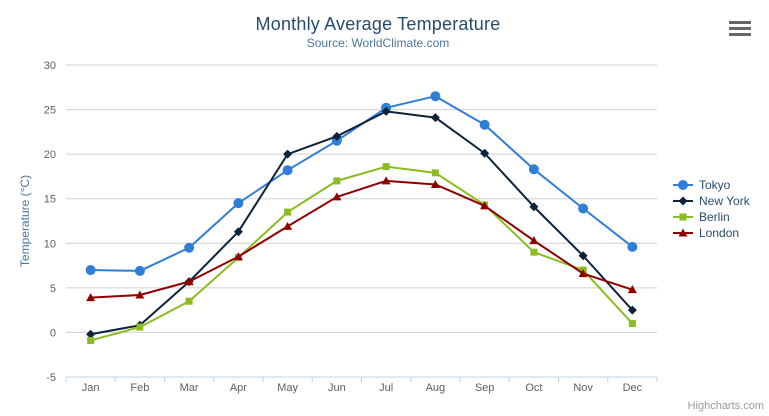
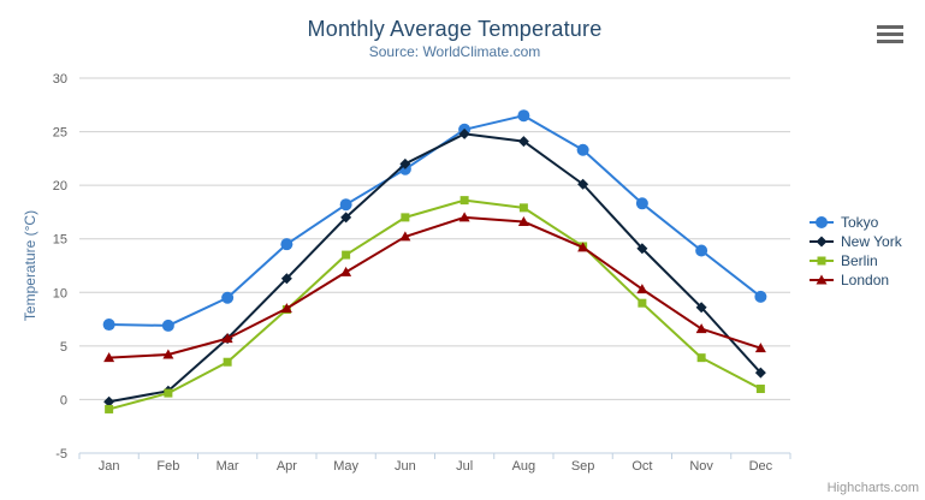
New York/May: 20 -> 17
Berlin/Nov: 7 -> 4
